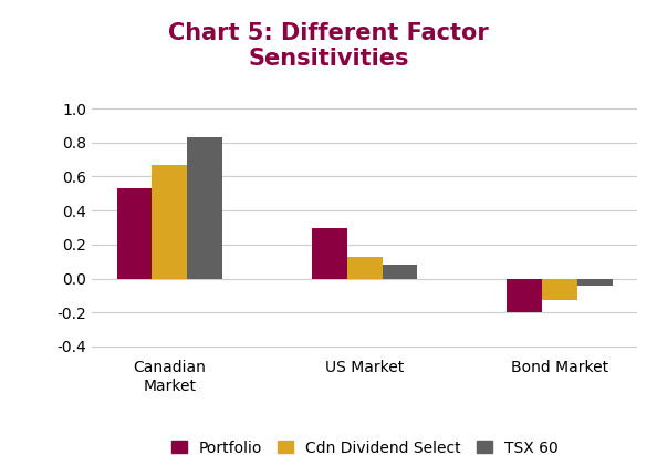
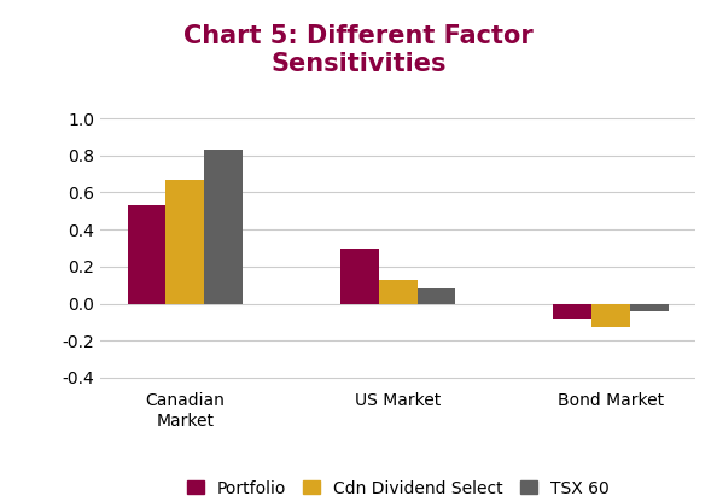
Portfolio/Bond Market: -0.20 -> -0.08
